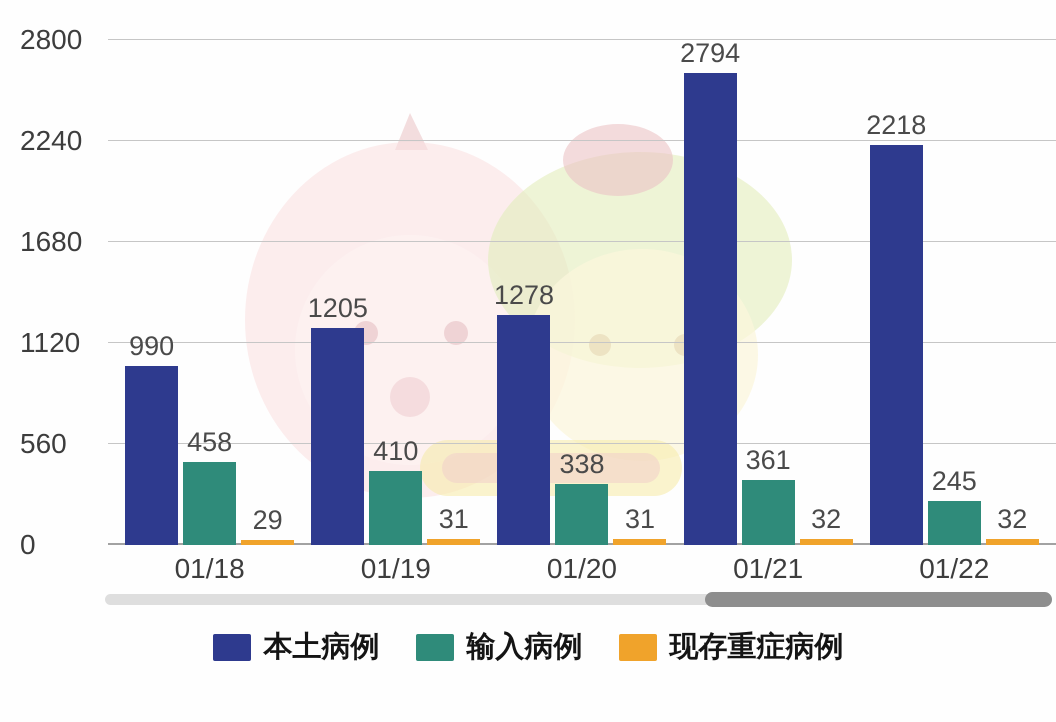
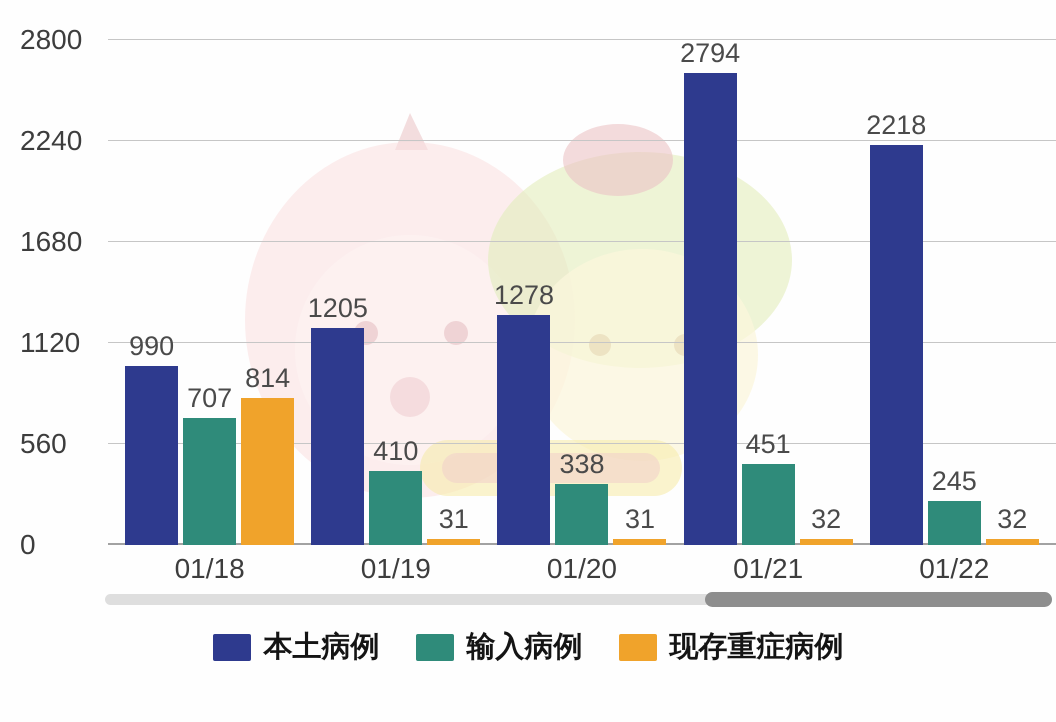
输入病例/01/18: 458 -> 707
现存重症病例/01/18: 29 -> 814
输入病例/01/21: 361 -> 451
